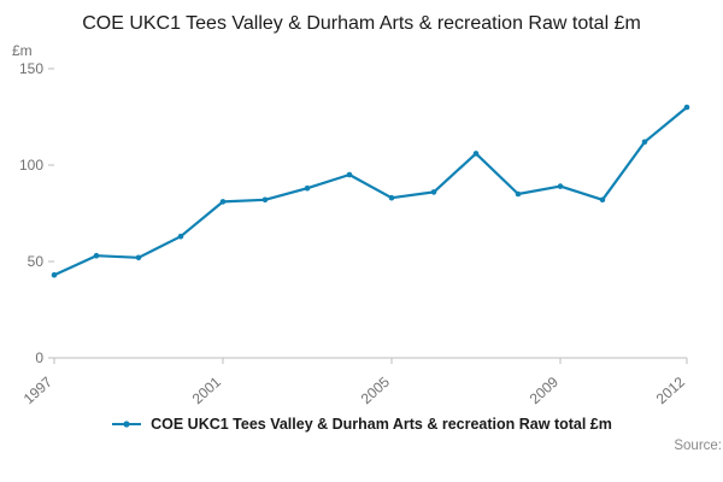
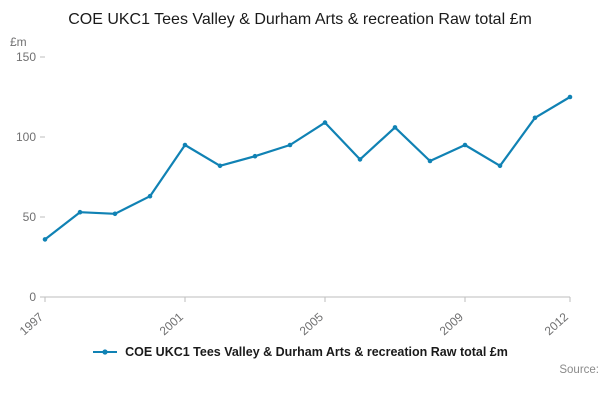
1997: 43 -> 36
2001: 81 -> 95
2005: 83 -> 109
2009: 89 -> 95
2012: 130 -> 125
